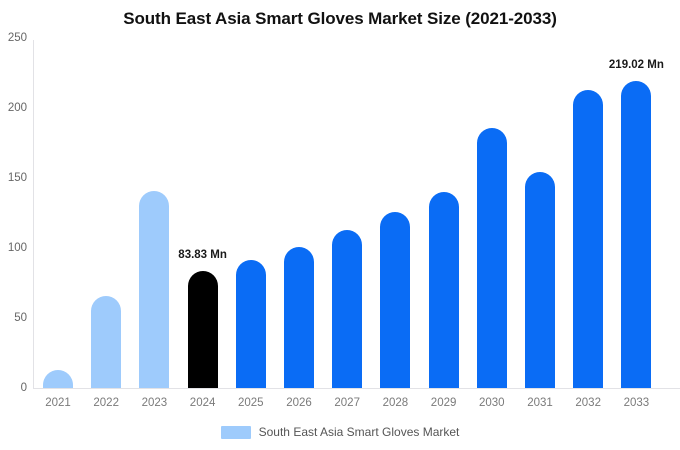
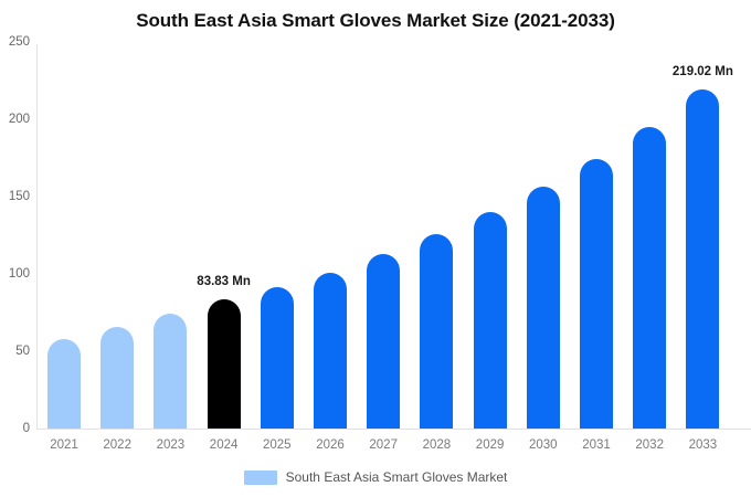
2021: 13 -> 58
2023: 141 -> 74
2030: 186 -> 156
2031: 154 -> 174
2032: 213 -> 195
